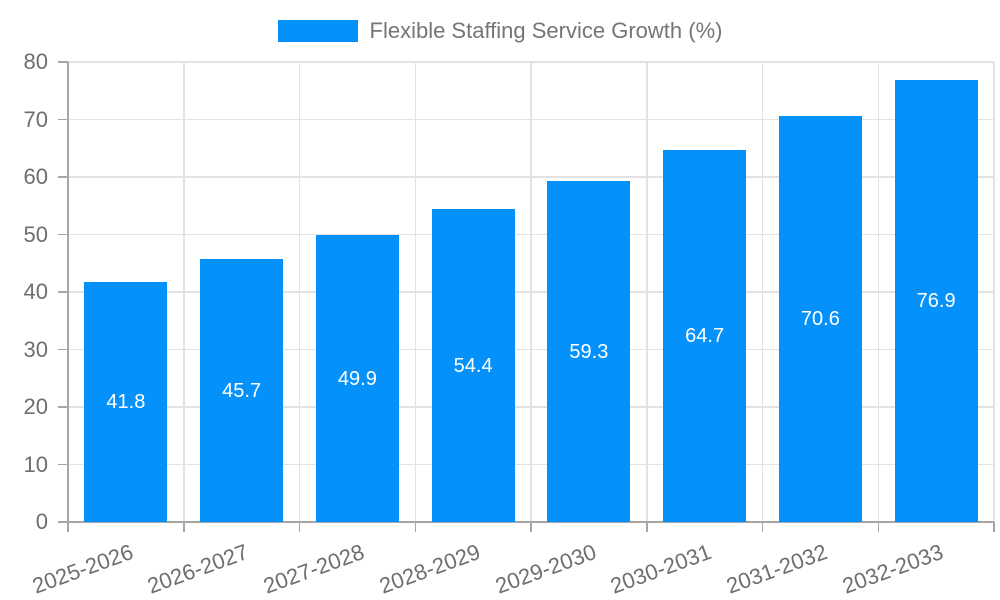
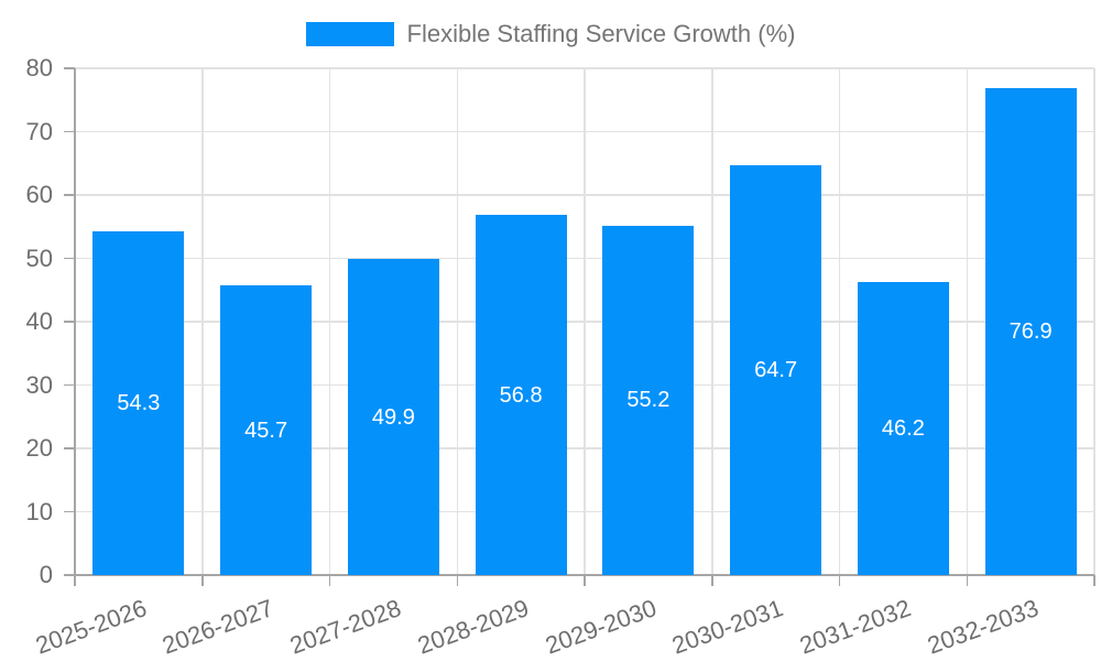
2025-2026: 41.8 -> 54.3
2028-2029: 54.4 -> 56.8
2029-2030: 59.3 -> 55.2
2031-2032: 70.6 -> 46.2
